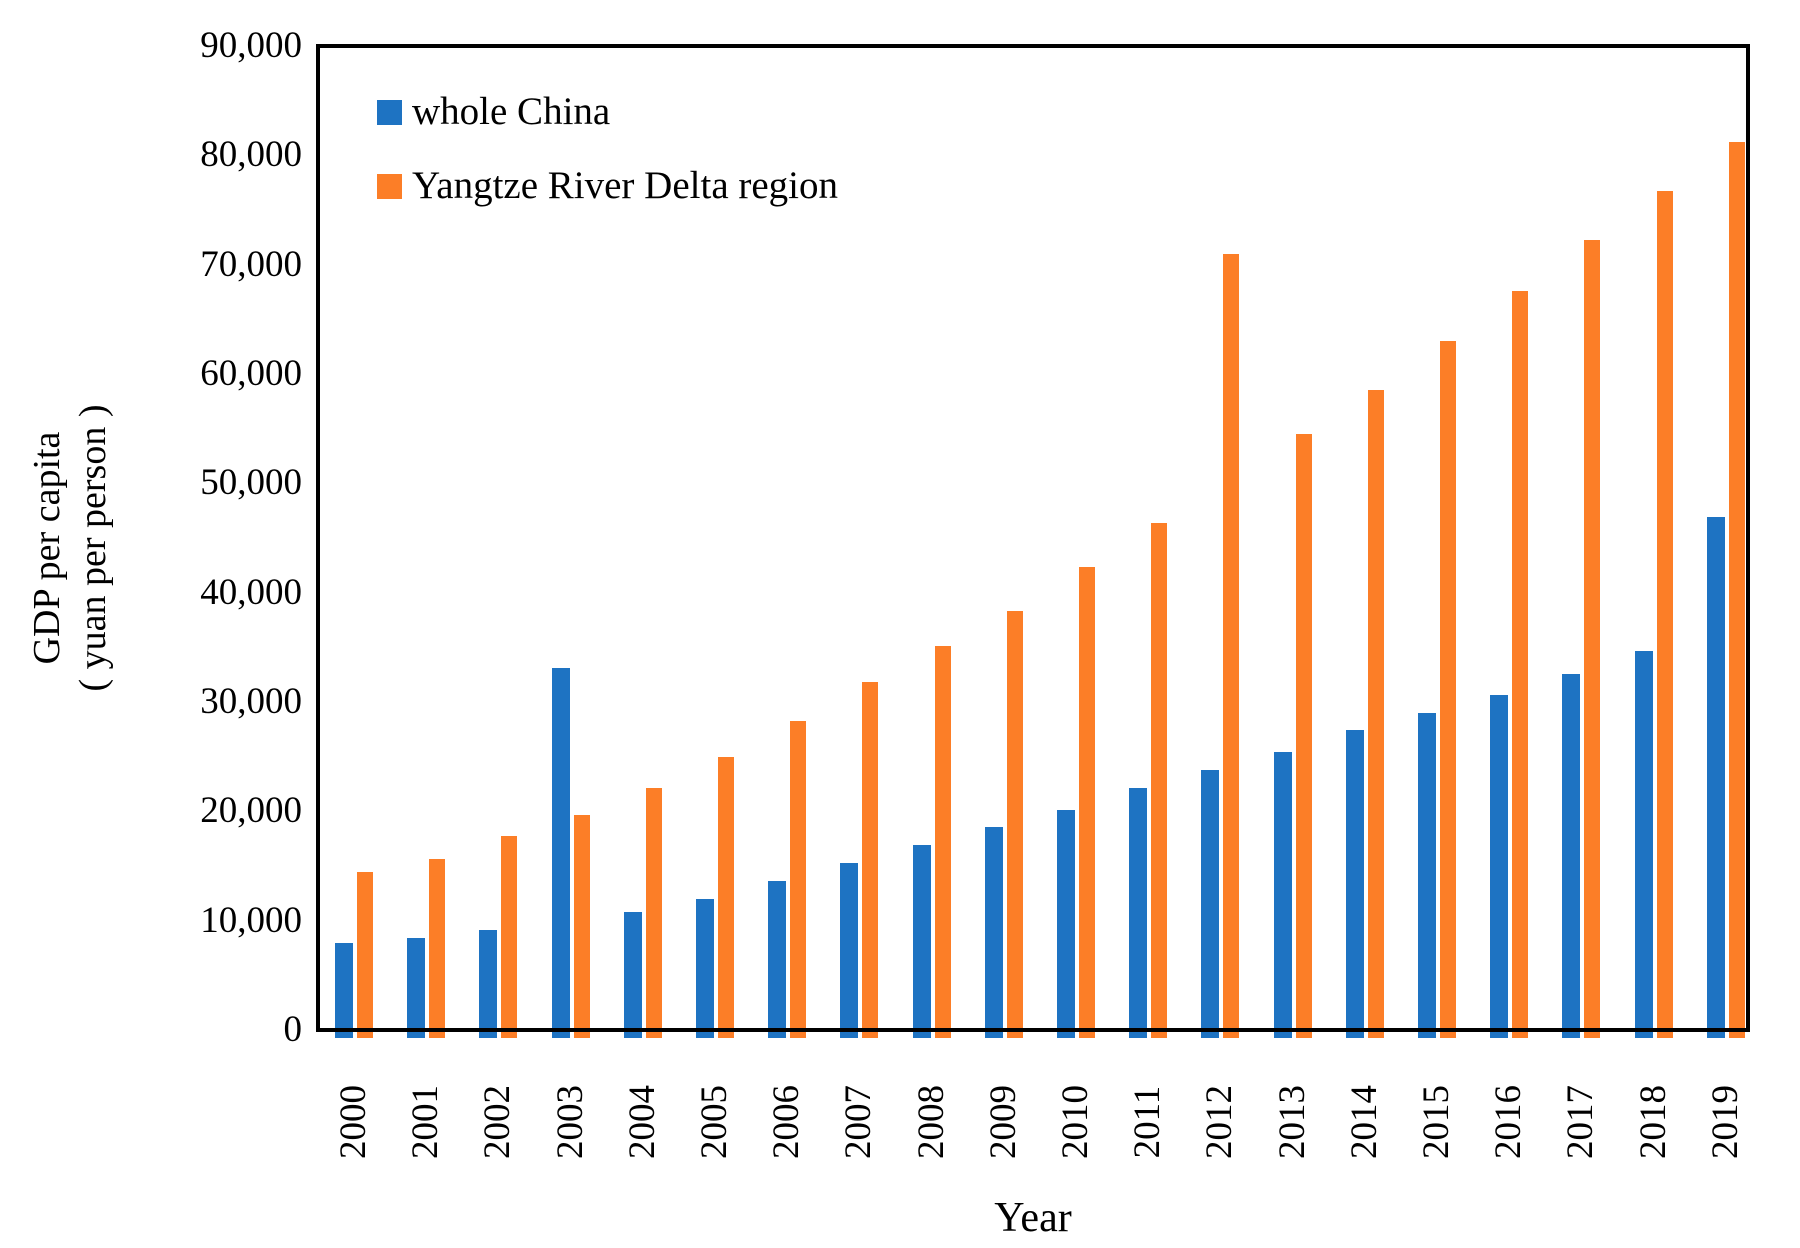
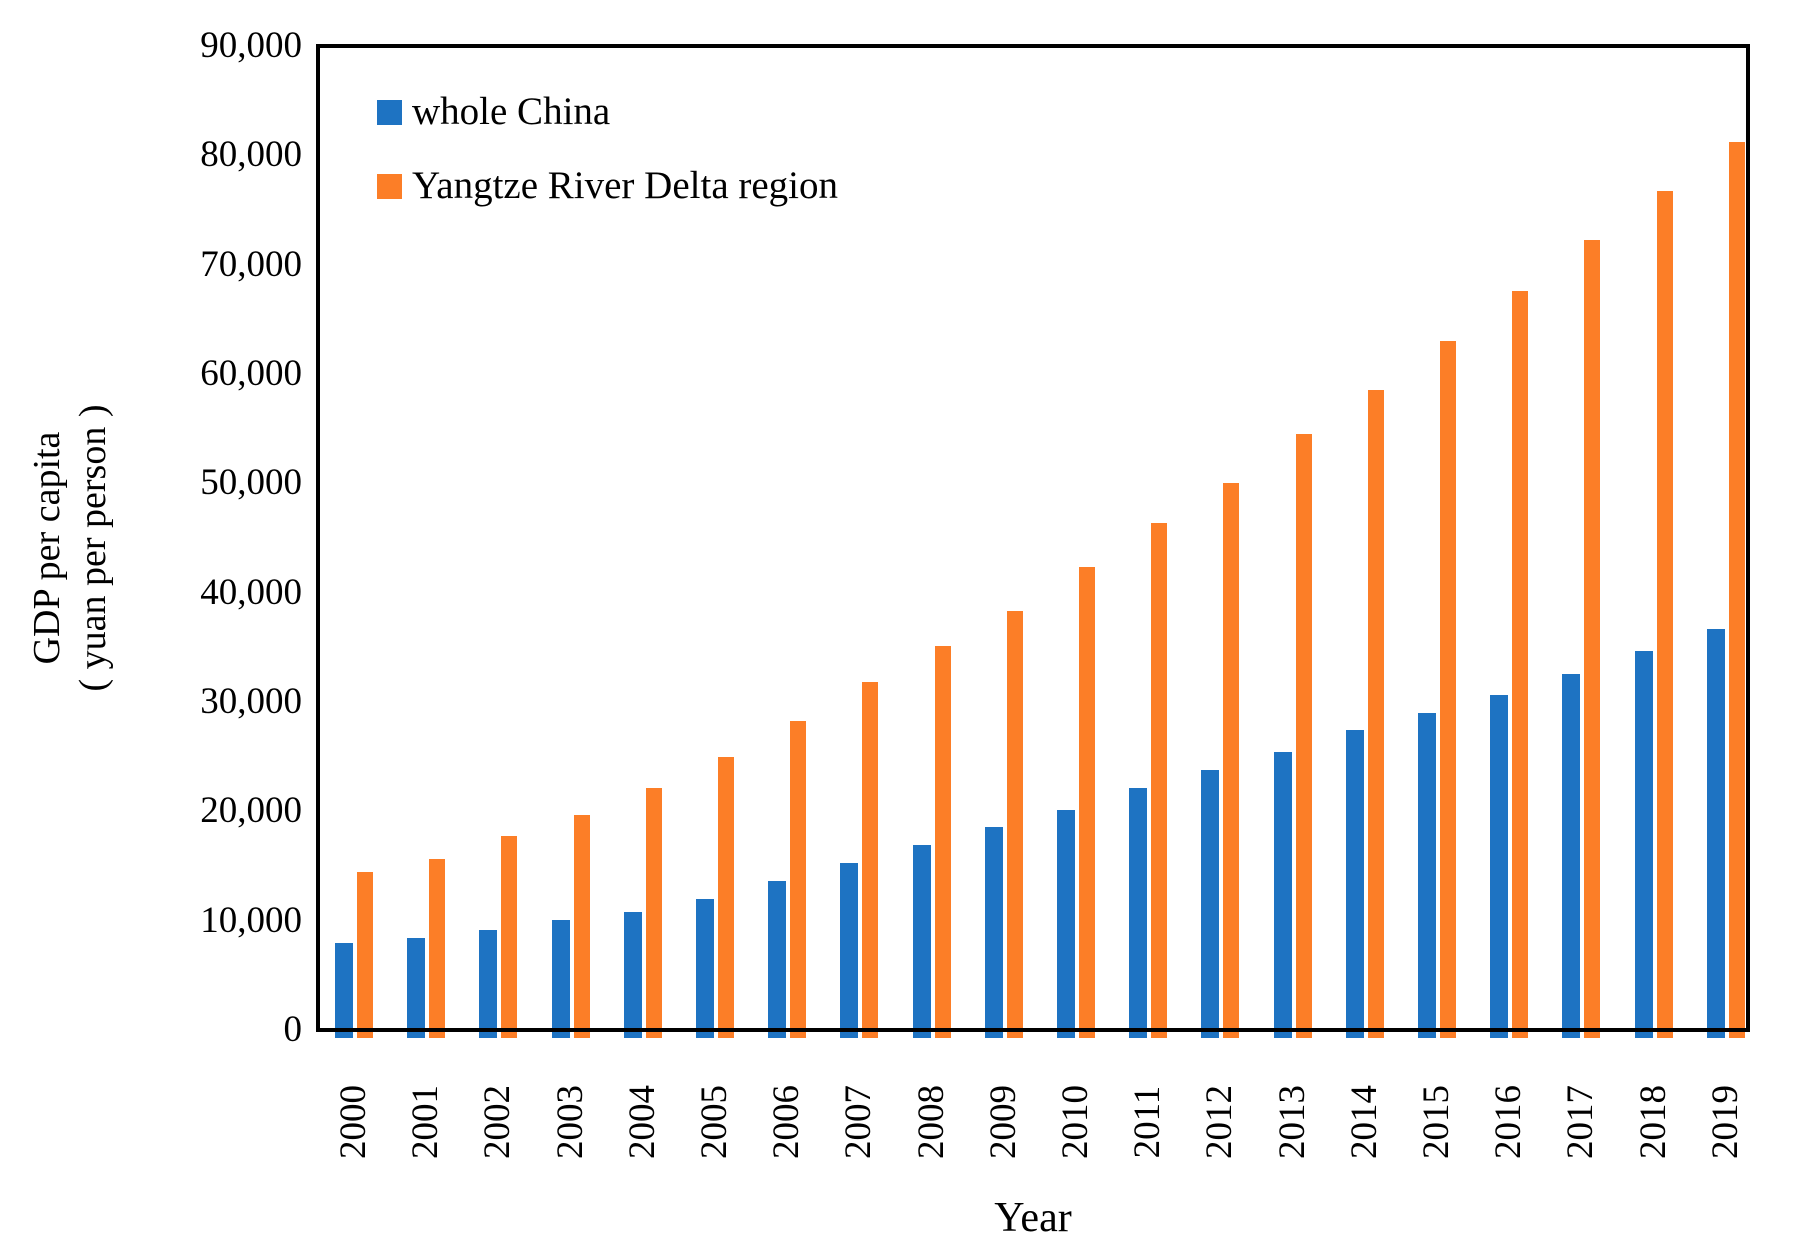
whole China/2003: 33100 -> 10000
Yangtze River Delta region/2012: 71000 -> 50000
whole China/2019: 46900 -> 36700
